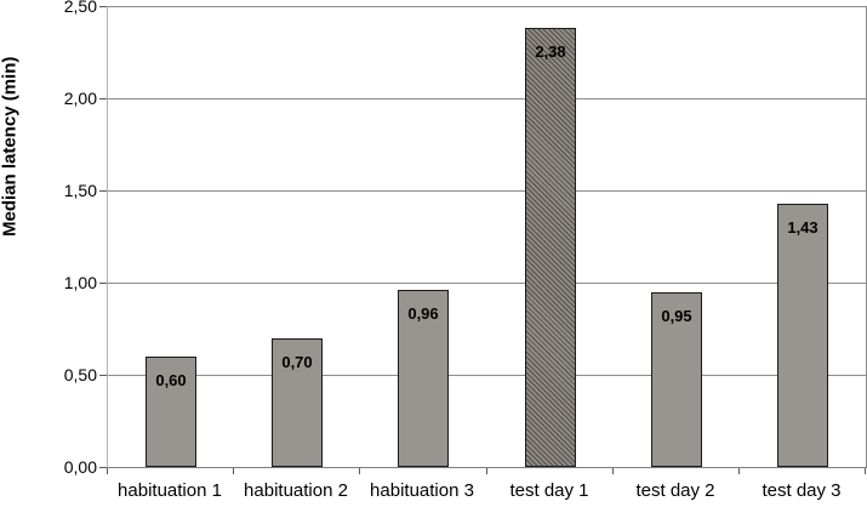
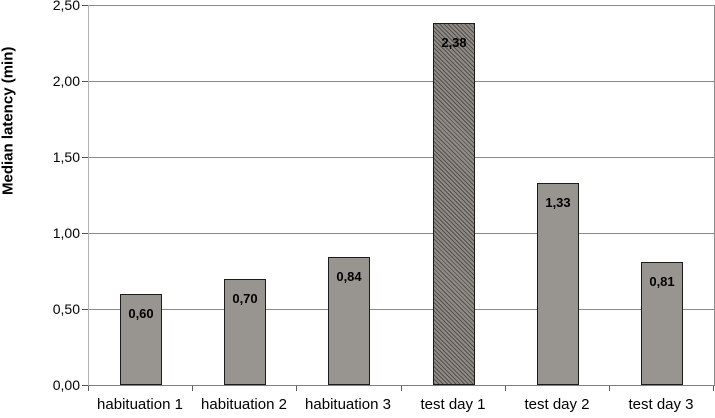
habituation 3: 0,96 -> 0,84
test day 2: 0,95 -> 1,33
test day 3: 1,43 -> 0,81
